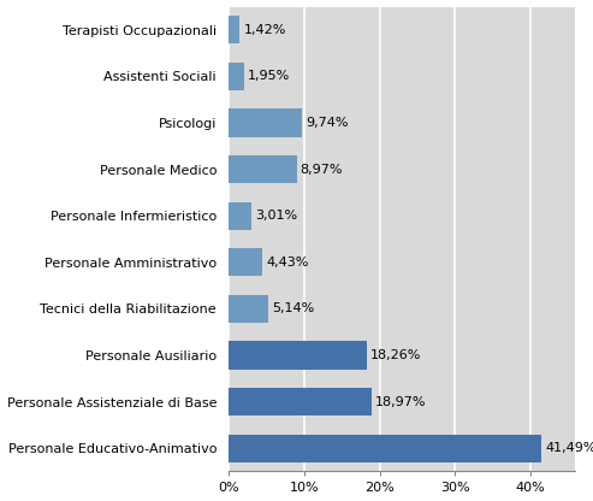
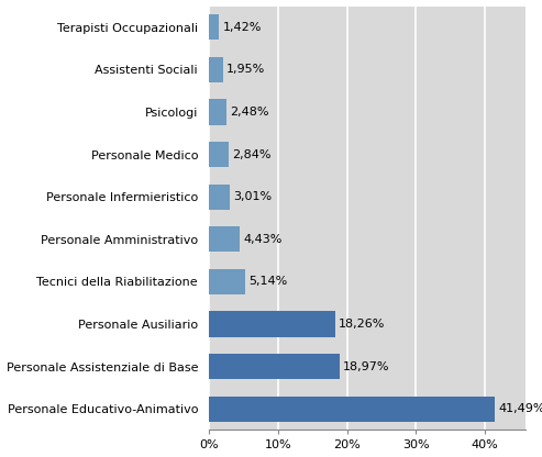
Psicologi: 9,74% -> 2,48%
Personale Medico: 8,97% -> 2,84%
